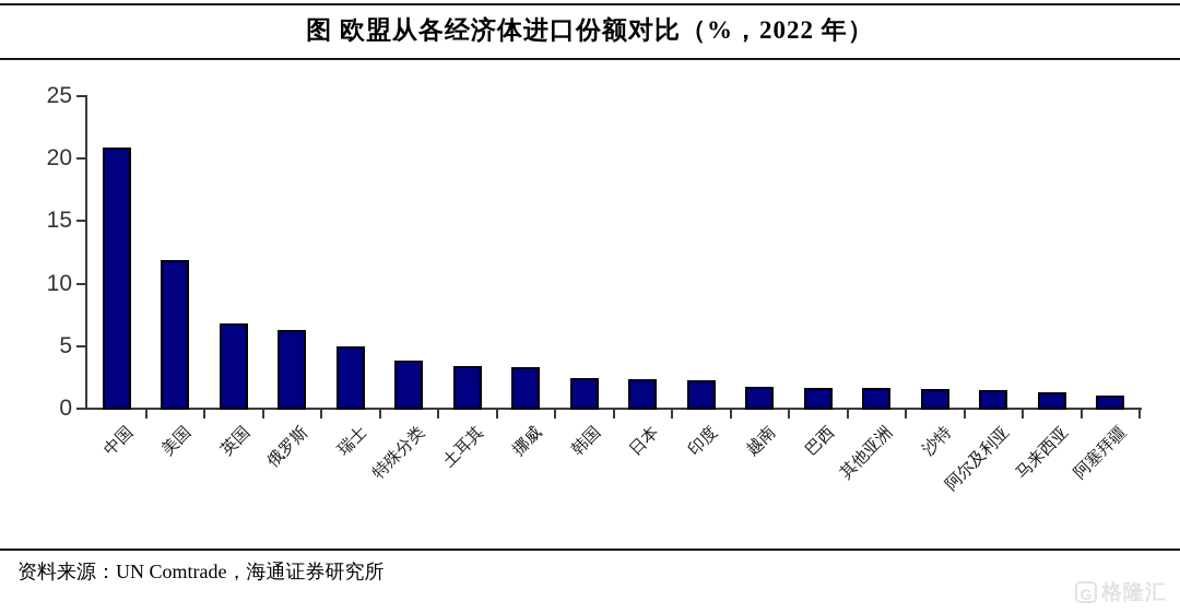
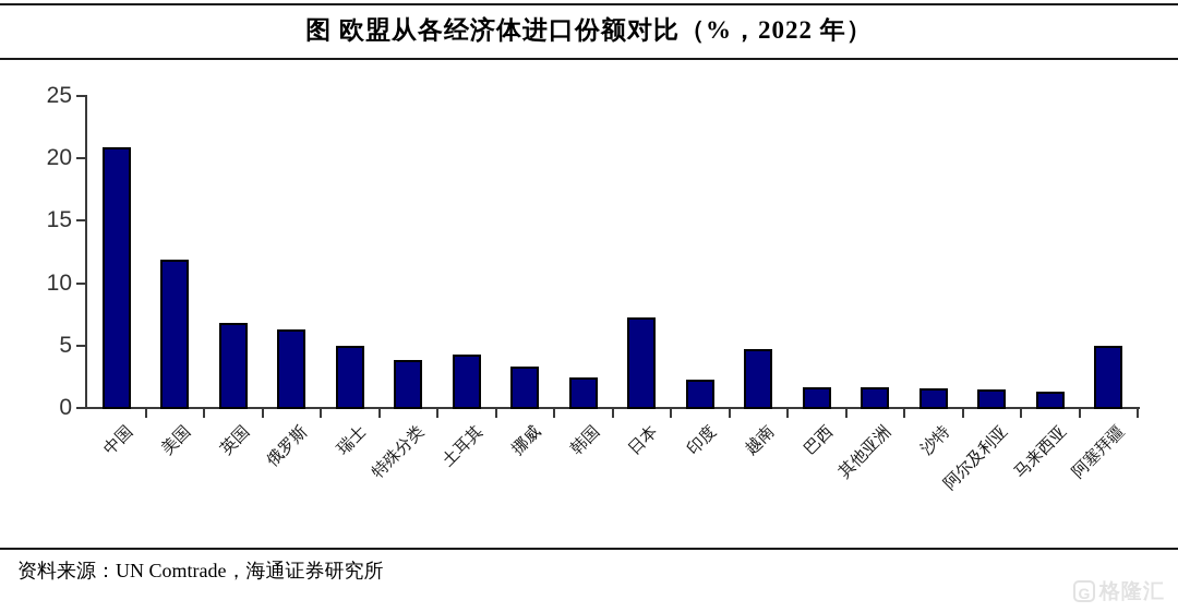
土耳其: 3.3 -> 4.2
日本: 2.3 -> 7.2
越南: 1.7 -> 4.6
阿塞拜疆: 1.0 -> 4.9
